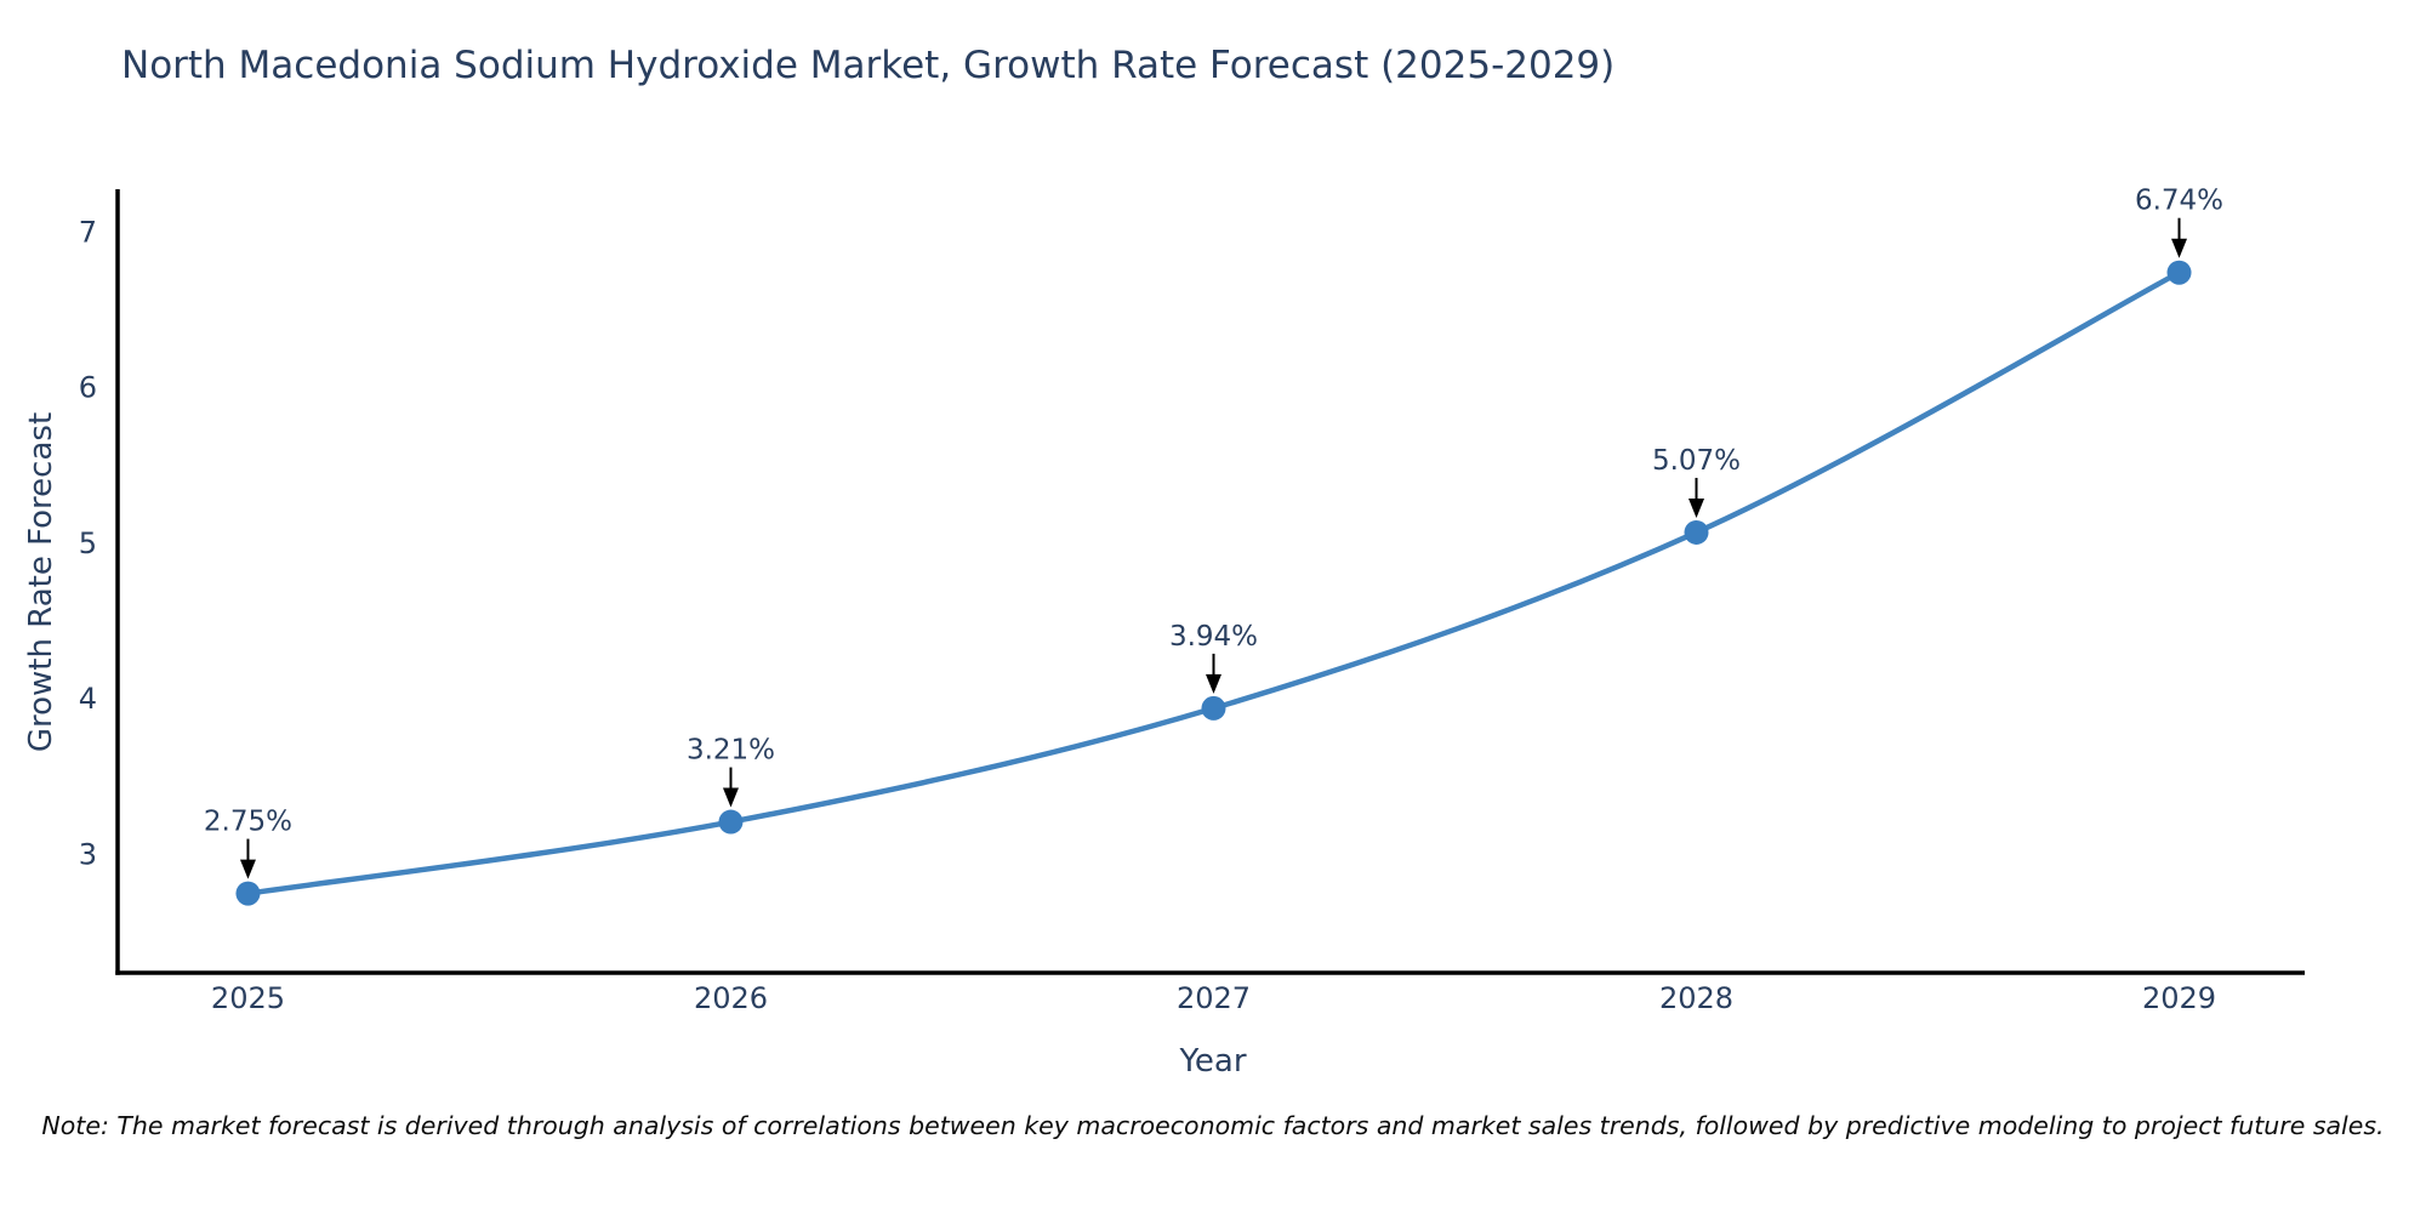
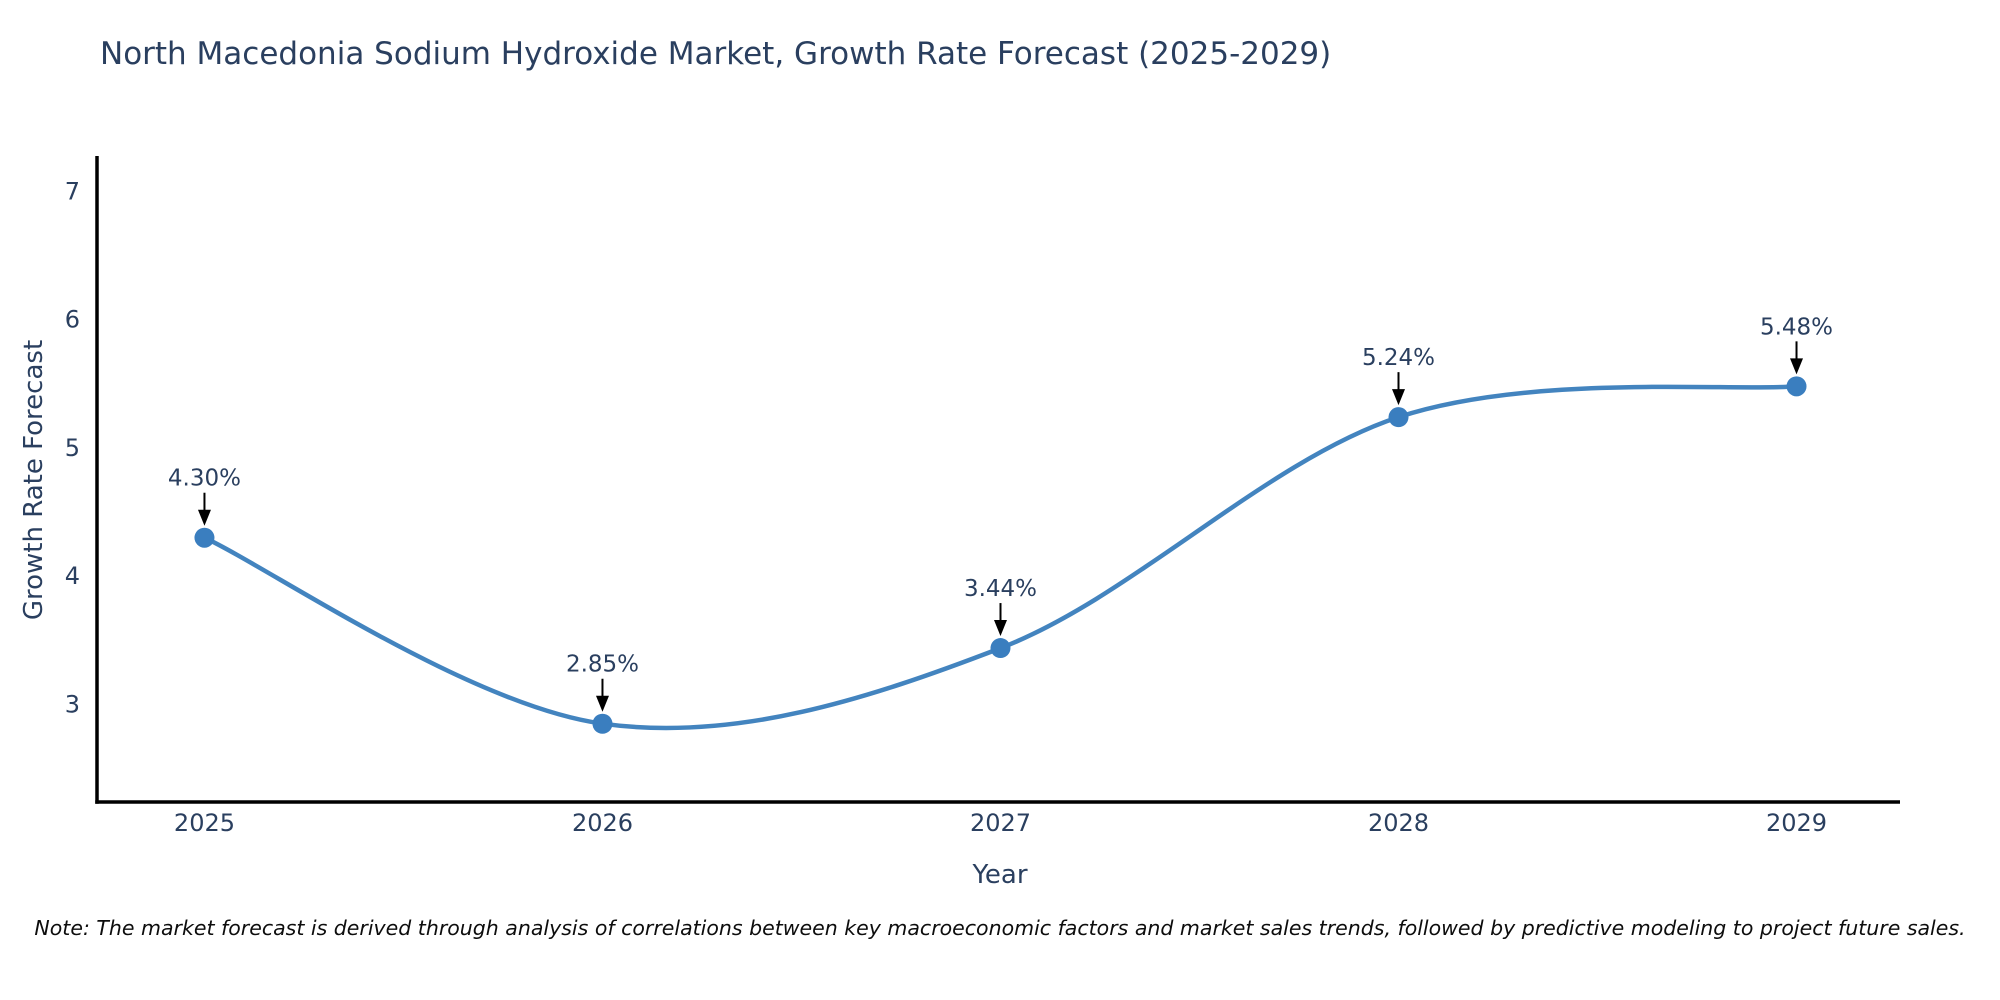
2025: 2.75% -> 4.30%
2026: 3.21% -> 2.85%
2027: 3.94% -> 3.44%
2028: 5.07% -> 5.24%
2029: 6.74% -> 5.48%
